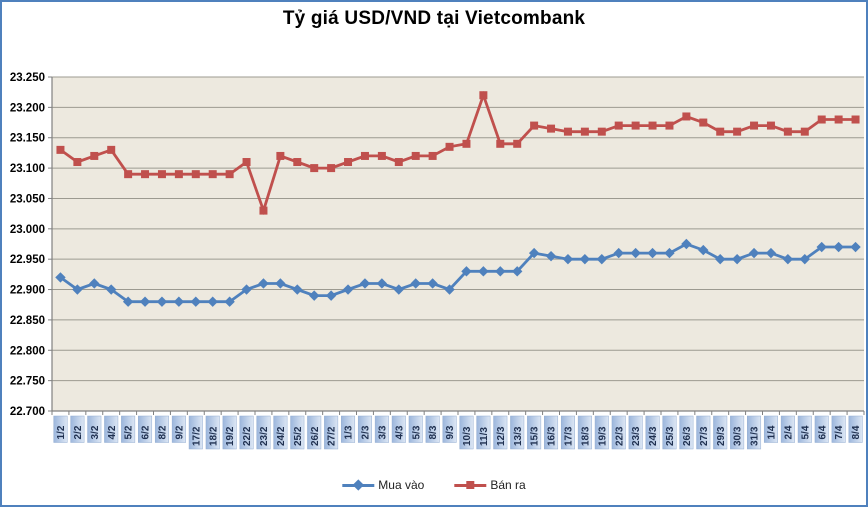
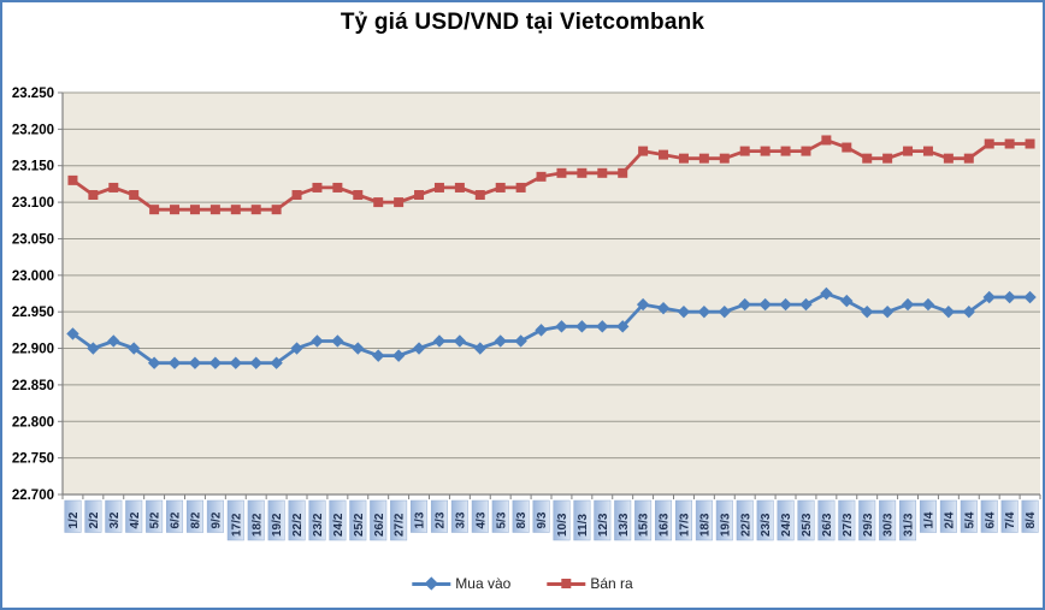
Bán ra/4/2: 23130 -> 23110
Bán ra/23/2: 23030 -> 23120
Mua vào/9/3: 22900 -> 22920
Bán ra/11/3: 23220 -> 23140
